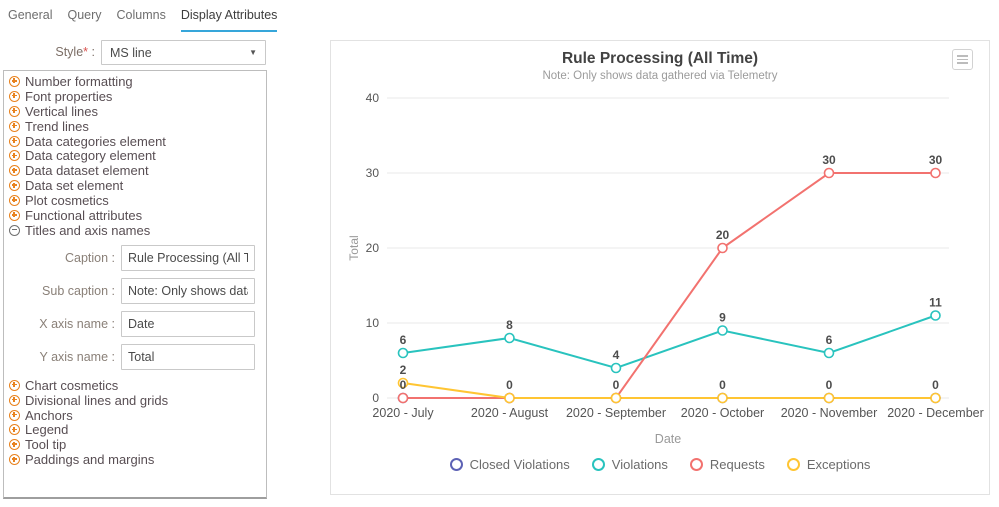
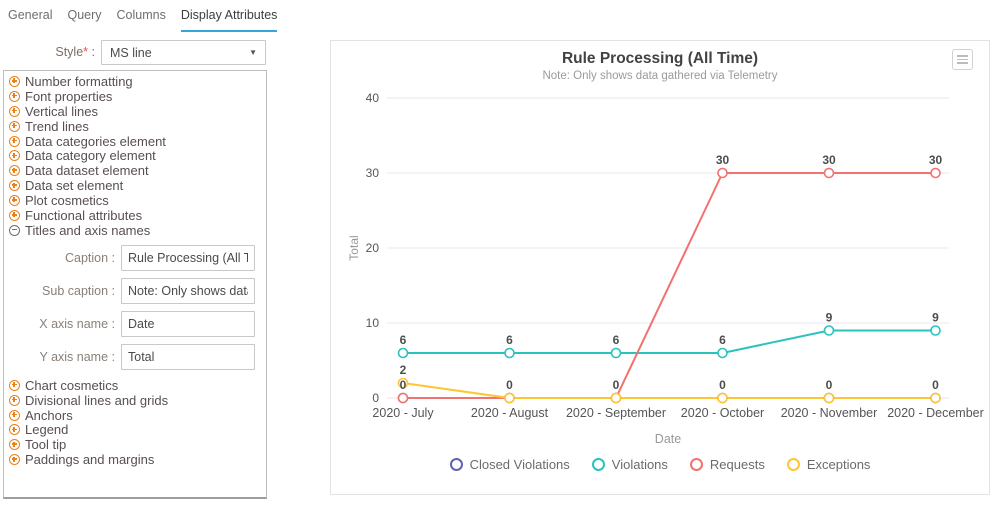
Violations/2020 - August: 8 -> 6
Violations/2020 - September: 4 -> 6
Violations/2020 - October: 9 -> 6
Requests/2020 - October: 20 -> 30
Violations/2020 - November: 6 -> 9
Violations/2020 - December: 11 -> 9
